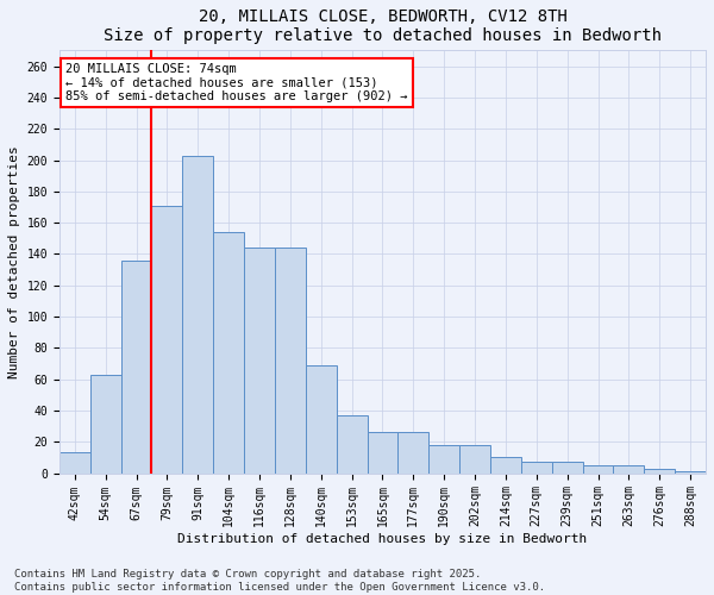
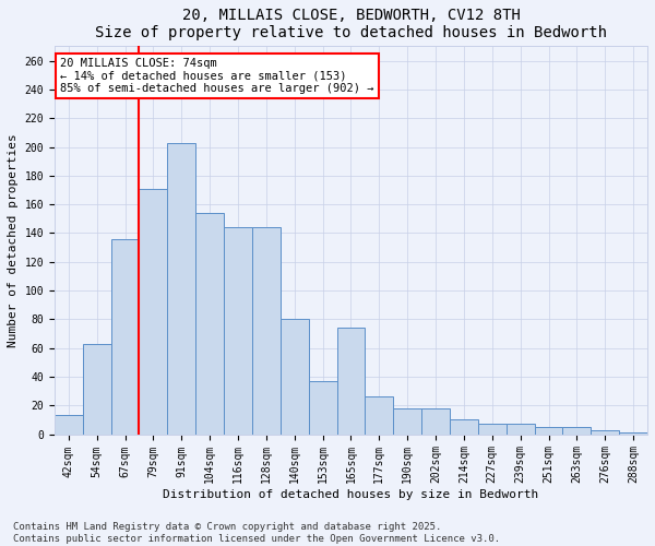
140sqm: 69 -> 80
165sqm: 26 -> 74
